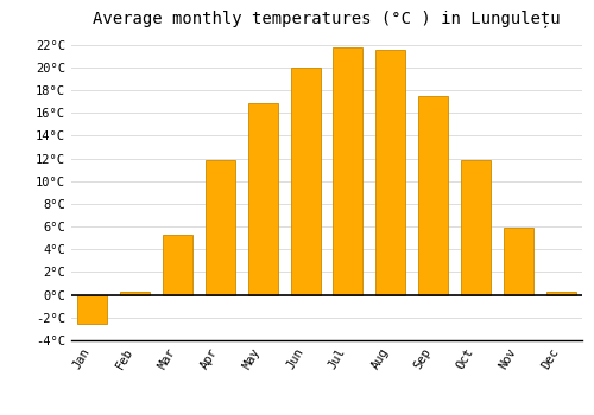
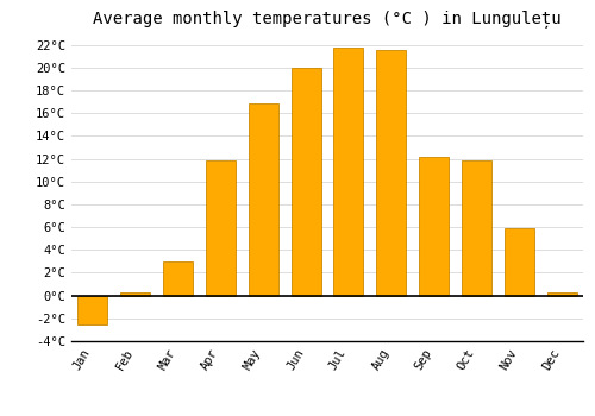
Mar: 5.3°C -> 3.0°C
Sep: 17.5°C -> 12.2°C
